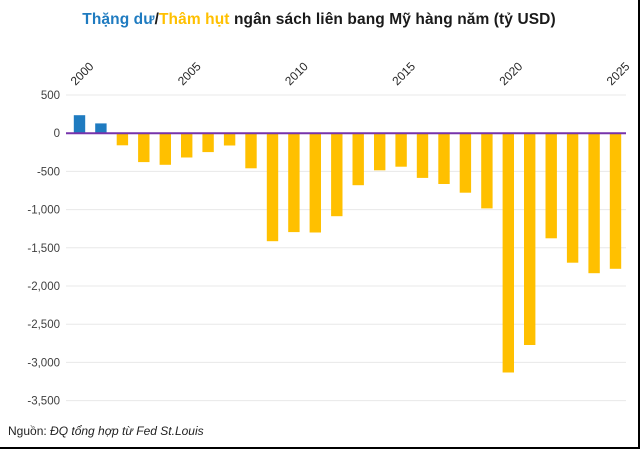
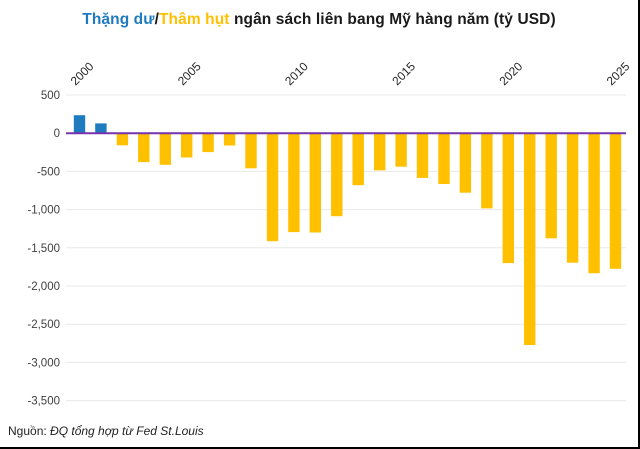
2020: -3100 -> -1700
